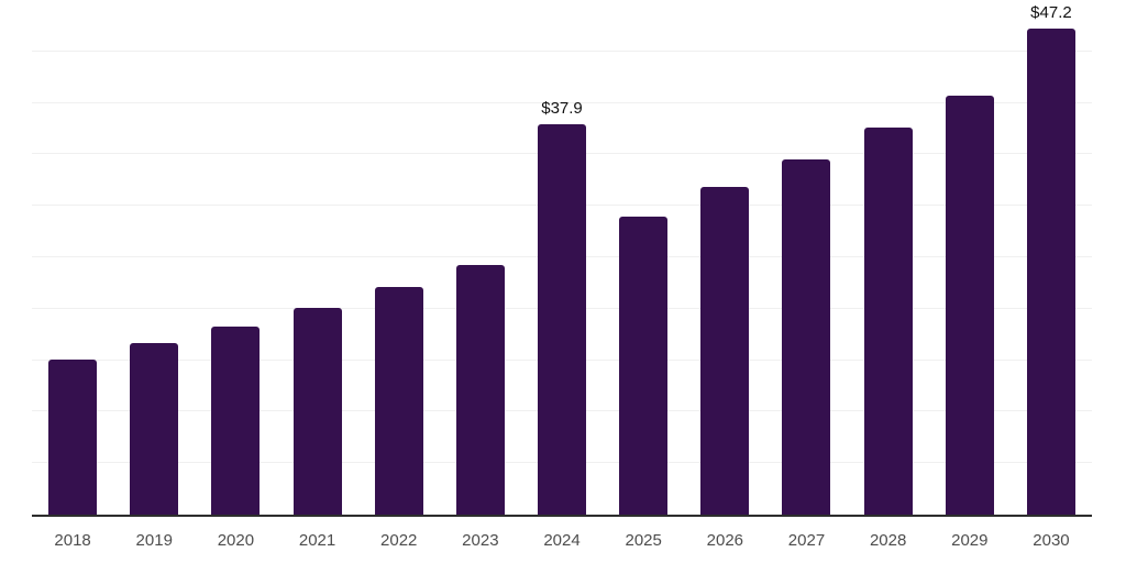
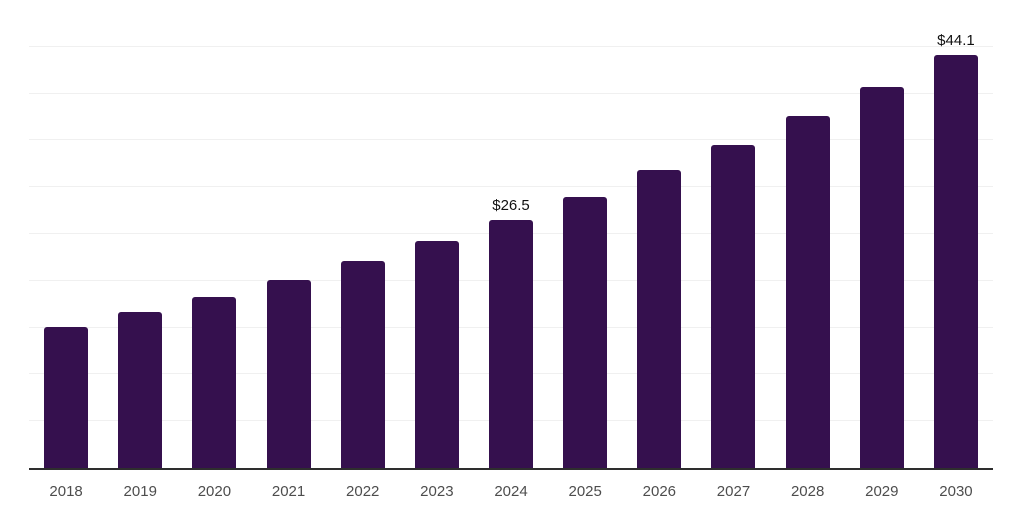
2024: $37.9 -> $26.5
2030: $47.2 -> $44.1
